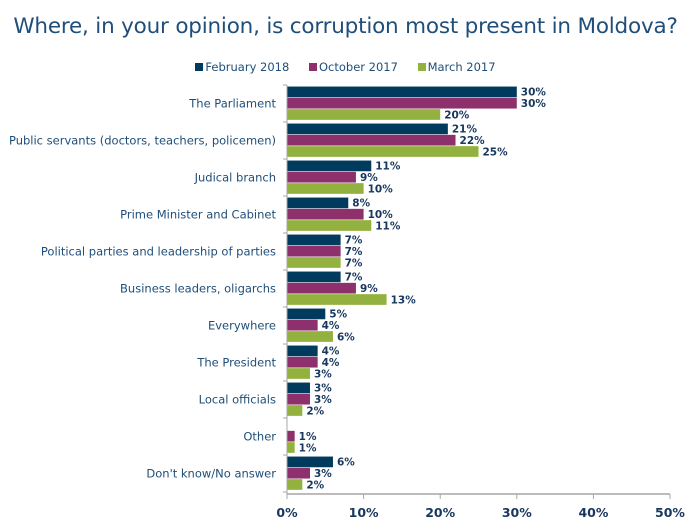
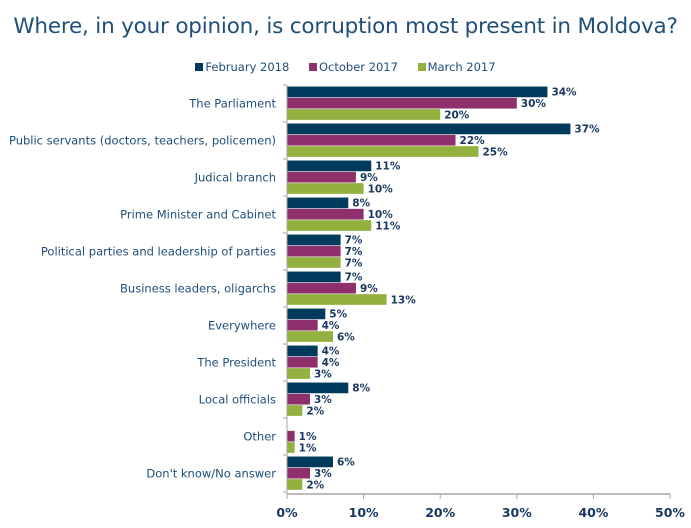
February 2018/The Parliament: 30% -> 34%
February 2018/Public servants (doctors, teachers, policemen): 21% -> 37%
February 2018/Local officials: 3% -> 8%
